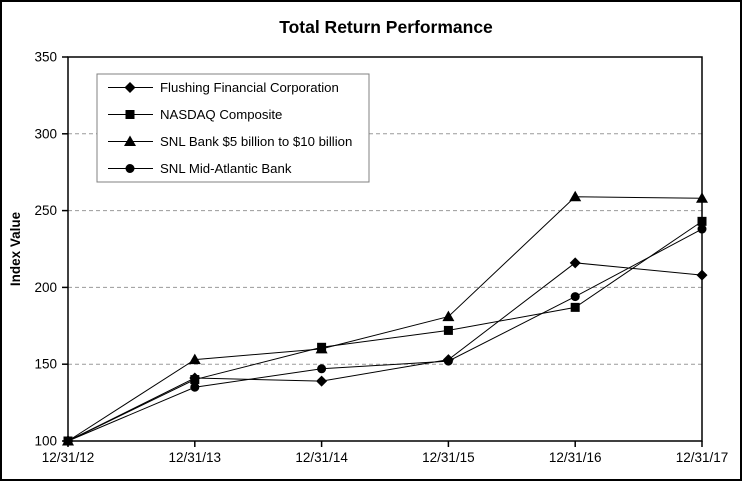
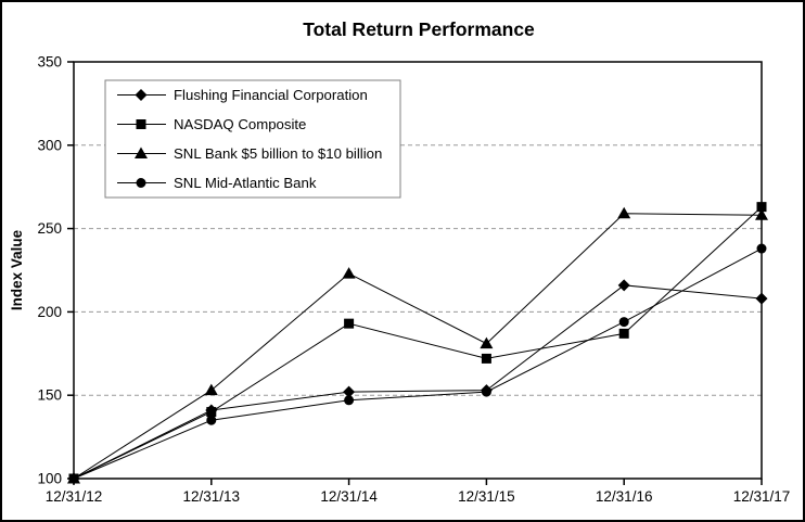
Flushing Financial Corporation/12/31/14: 139 -> 152
NASDAQ Composite/12/31/14: 161 -> 193
SNL Bank $5 billion to $10 billion/12/31/14: 160 -> 223
NASDAQ Composite/12/31/17: 243 -> 263
